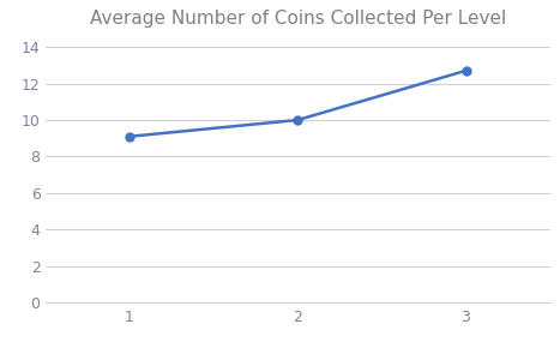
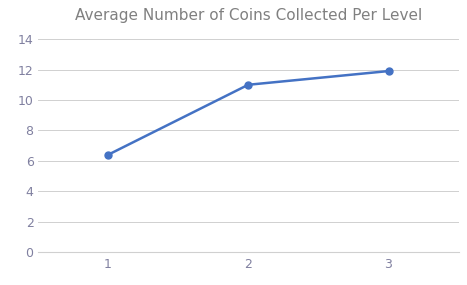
1: 9.1 -> 6.4
2: 10.0 -> 11.0
3: 12.7 -> 11.9
